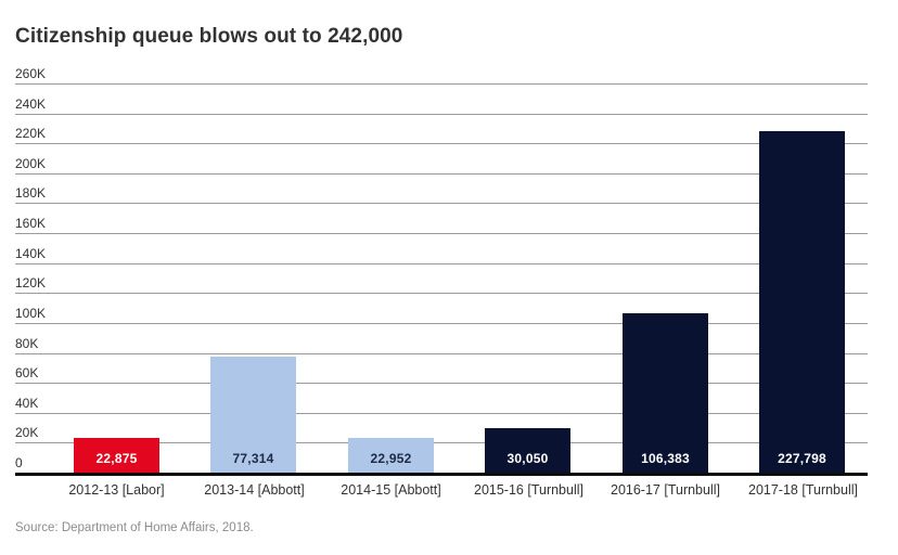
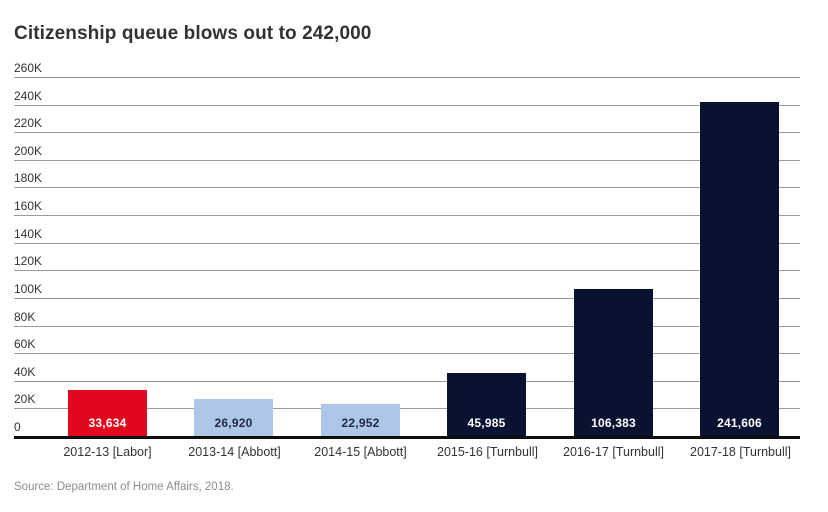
2012-13 [Labor]: 22,875 -> 33,634
2013-14 [Abbott]: 77,314 -> 26,920
2015-16 [Turnbull]: 30,050 -> 45,985
2017-18 [Turnbull]: 227,798 -> 241,606
